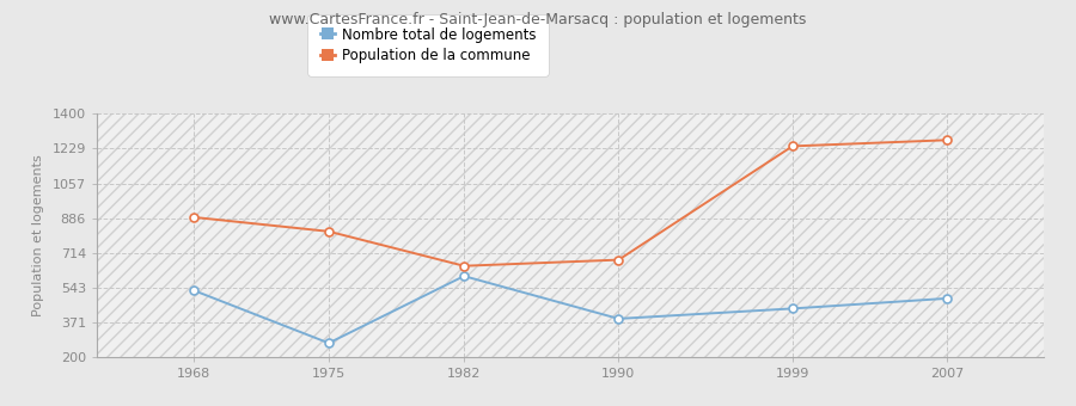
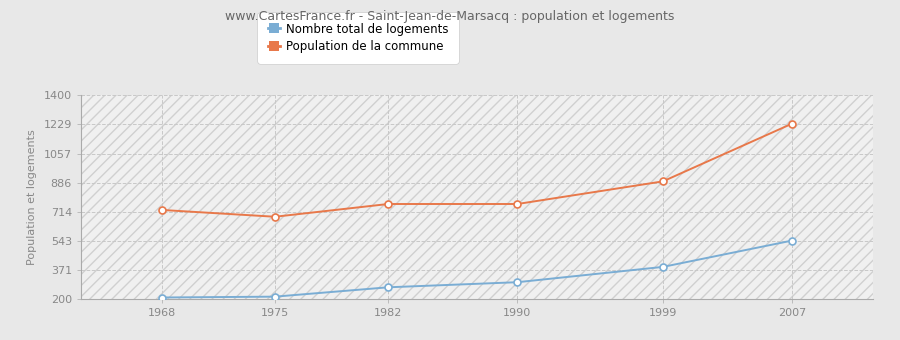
Nombre total de logements/1968: 530 -> 210
Population de la commune/1968: 890 -> 720
Nombre total de logements/1975: 270 -> 220
Population de la commune/1975: 820 -> 680
Nombre total de logements/1982: 600 -> 270
Population de la commune/1982: 650 -> 760
Nombre total de logements/1990: 390 -> 300
Population de la commune/1990: 680 -> 760
Nombre total de logements/1999: 440 -> 390
Population de la commune/1999: 1240 -> 890
Nombre total de logements/2007: 490 -> 540
Population de la commune/2007: 1270 -> 1230
